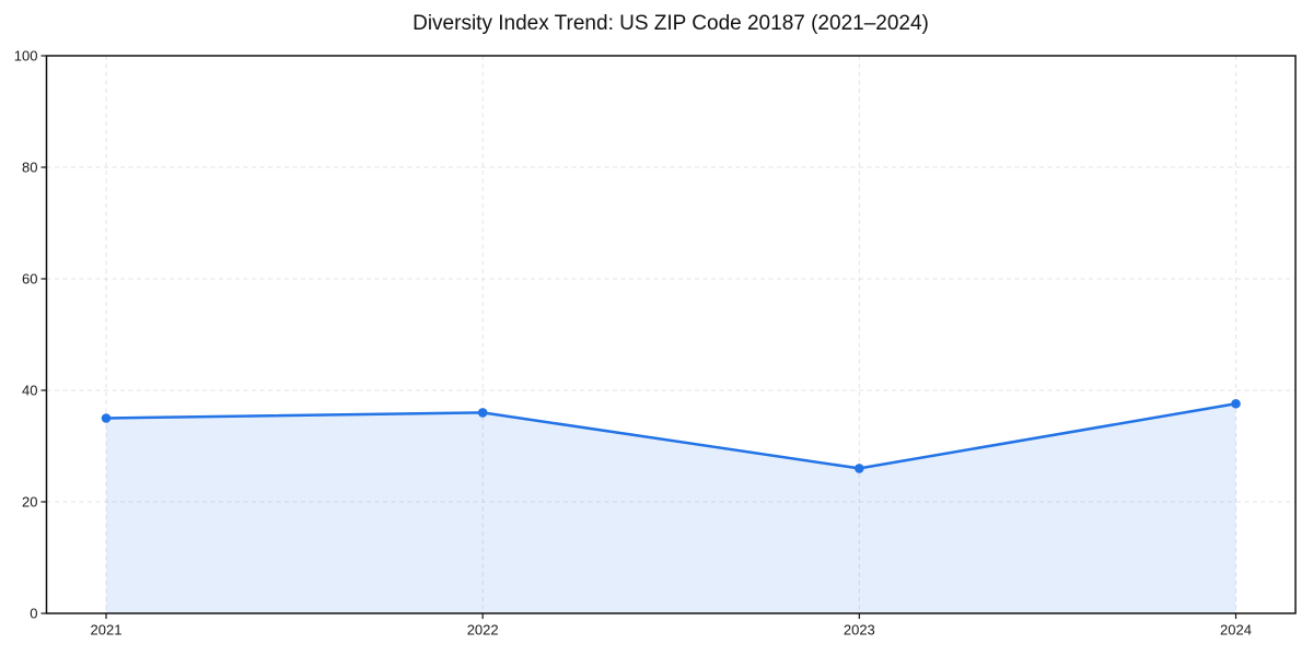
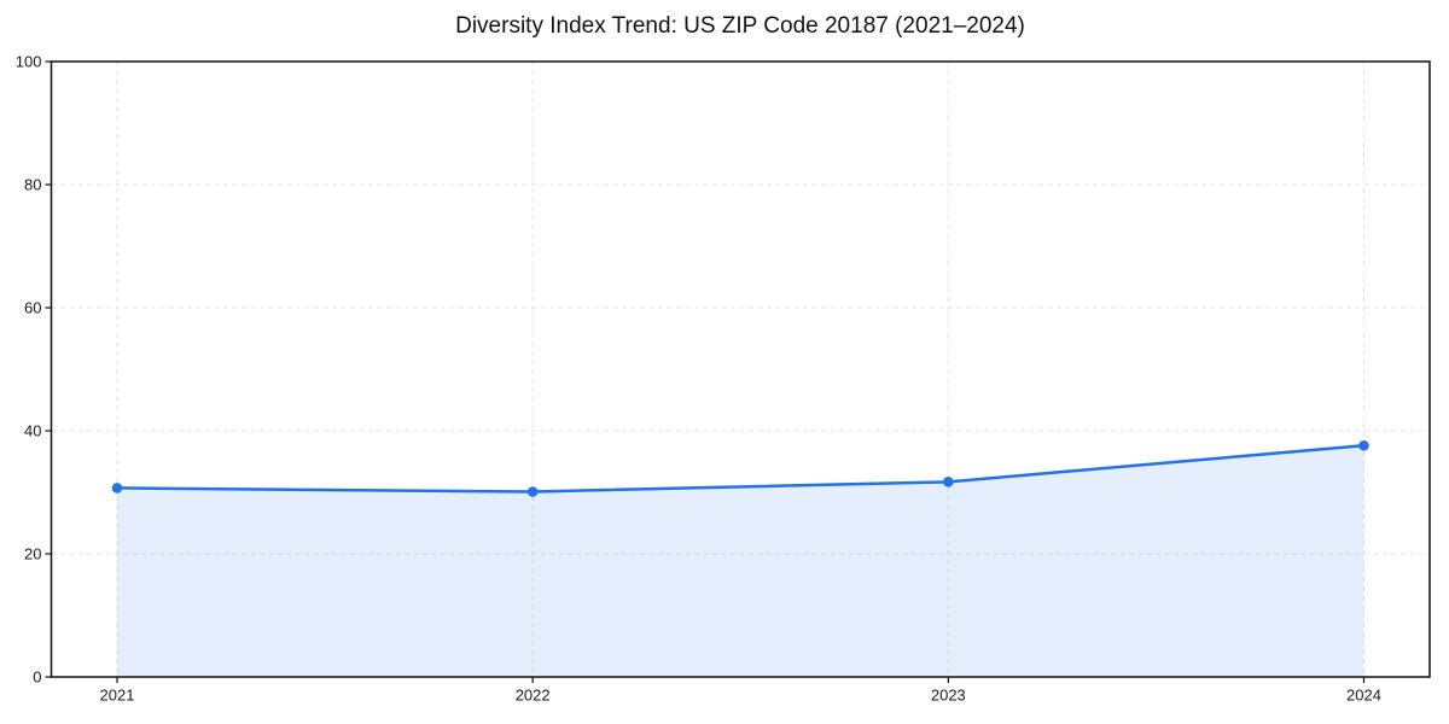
2021: 35 -> 31
2022: 36 -> 30
2023: 26 -> 32
